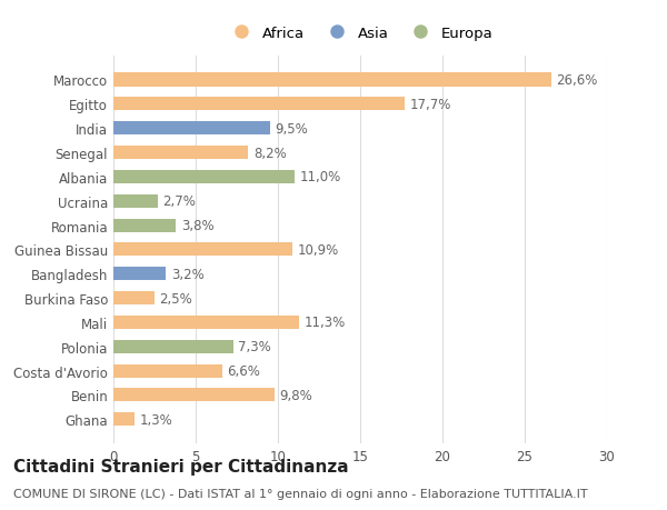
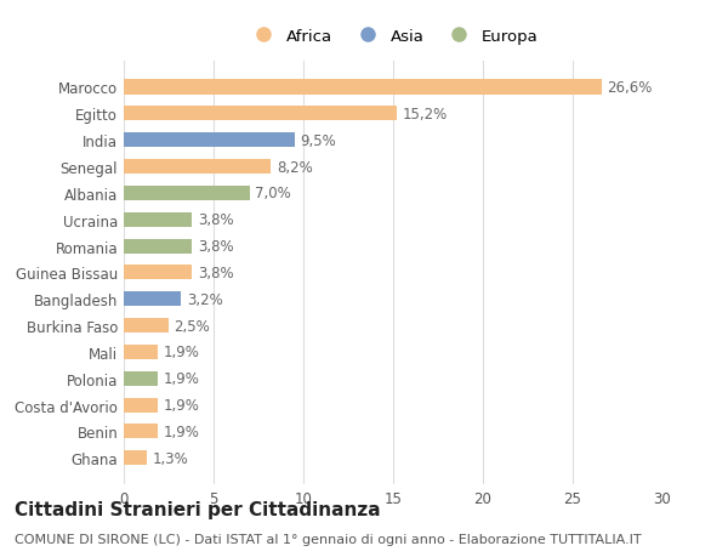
Egitto: 17,7% -> 15,2%
Albania: 11,0% -> 7,0%
Ucraina: 2,7% -> 3,8%
Guinea Bissau: 10,9% -> 3,8%
Mali: 11,3% -> 1,9%
Polonia: 7,3% -> 1,9%
Costa d'Avorio: 6,6% -> 1,9%
Benin: 9,8% -> 1,9%
